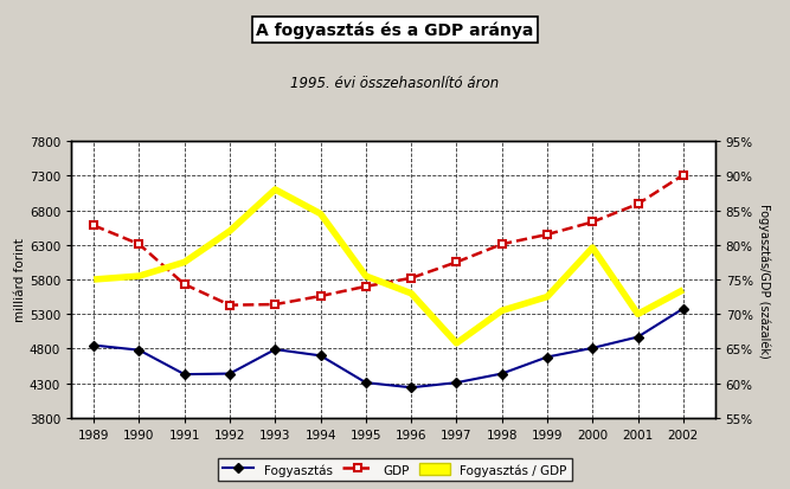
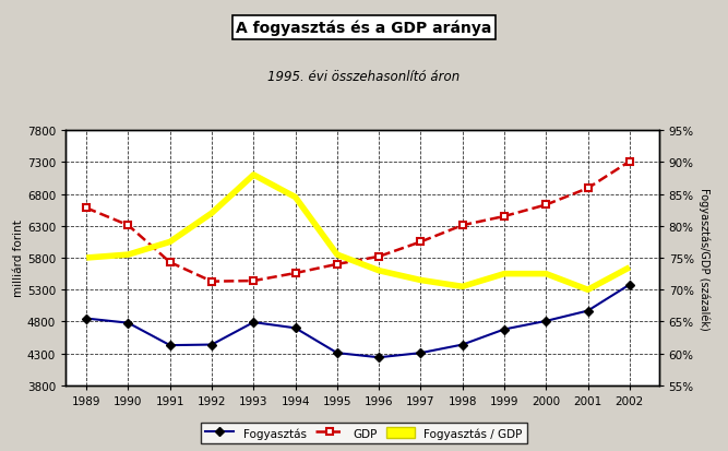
Fogyasztás / GDP/1997: 65.8% -> 71.5%
Fogyasztás / GDP/2000: 79.6% -> 72.5%
